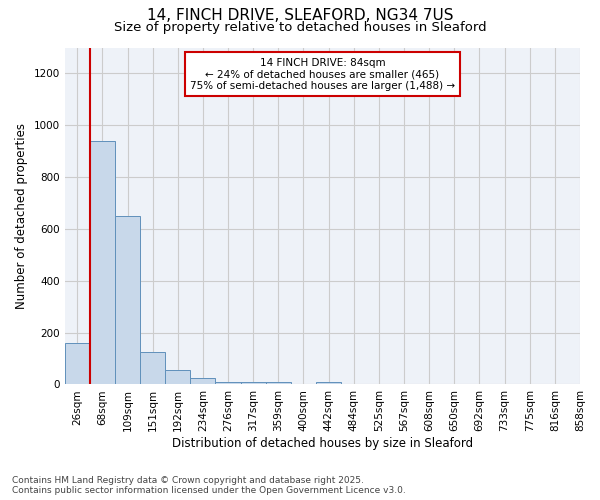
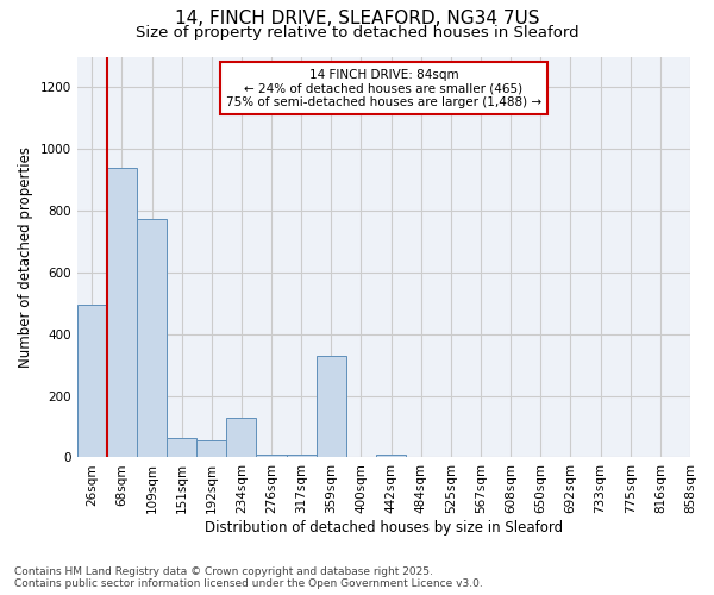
26sqm: 160 -> 495
109sqm: 650 -> 775
151sqm: 125 -> 65
234sqm: 25 -> 130
359sqm: 10 -> 330
